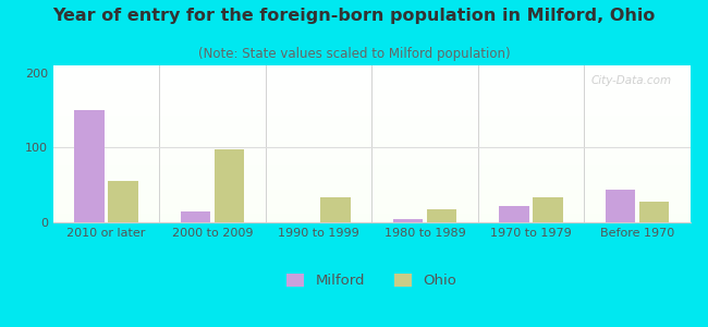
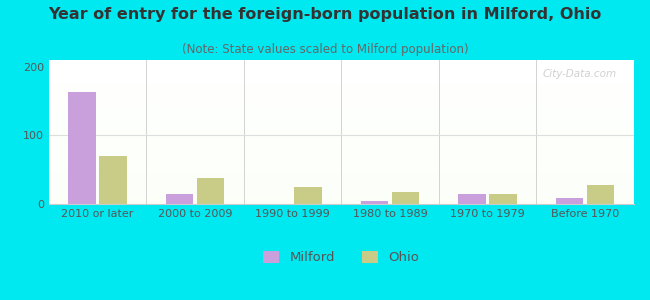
Milford/2010 or later: 150 -> 163
Ohio/2010 or later: 56 -> 70
Ohio/2000 to 2009: 98 -> 38
Ohio/1990 to 1999: 34 -> 25
Milford/1970 to 1979: 22 -> 14
Ohio/1970 to 1979: 34 -> 15
Milford/Before 1970: 44 -> 9
